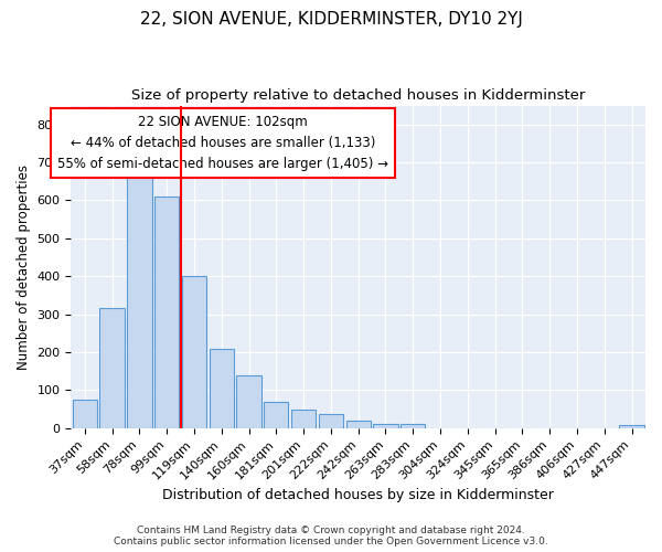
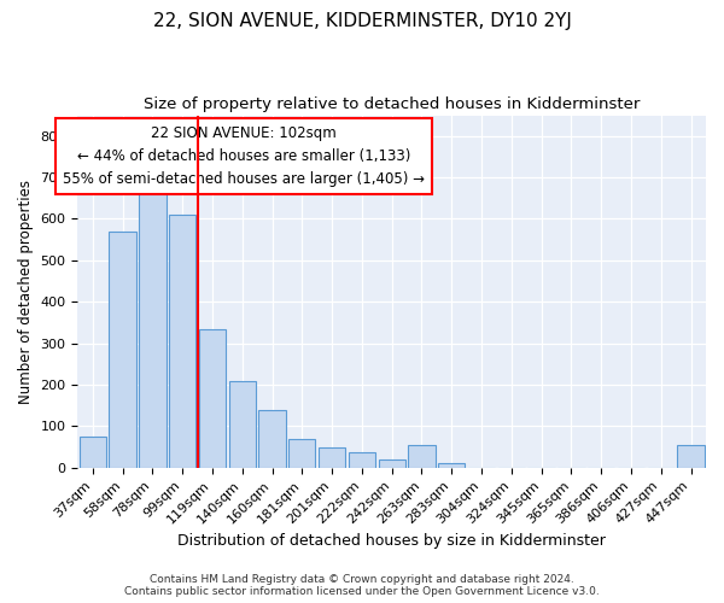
58sqm: 315 -> 570
119sqm: 400 -> 335
263sqm: 12 -> 55
447sqm: 8 -> 55
